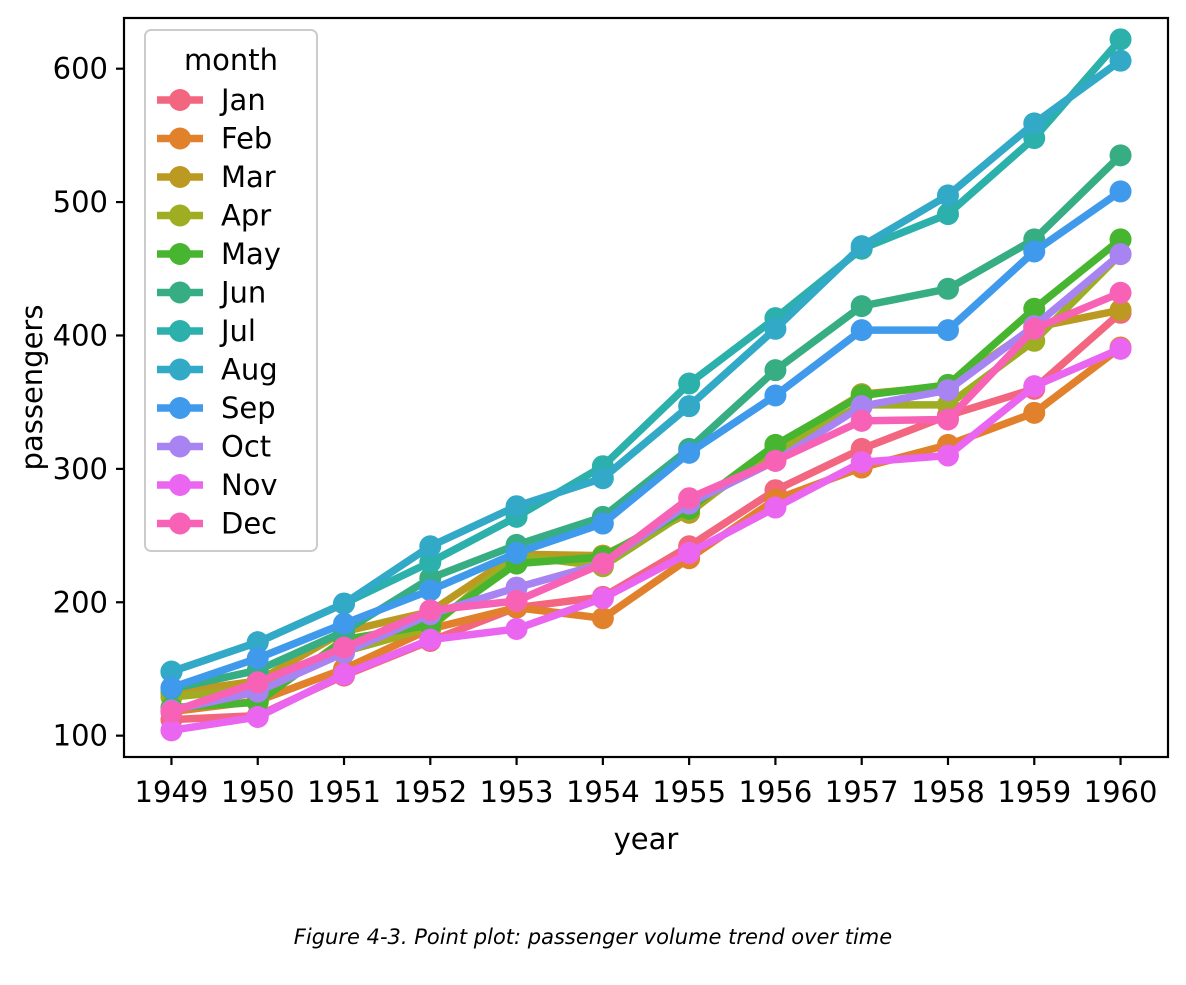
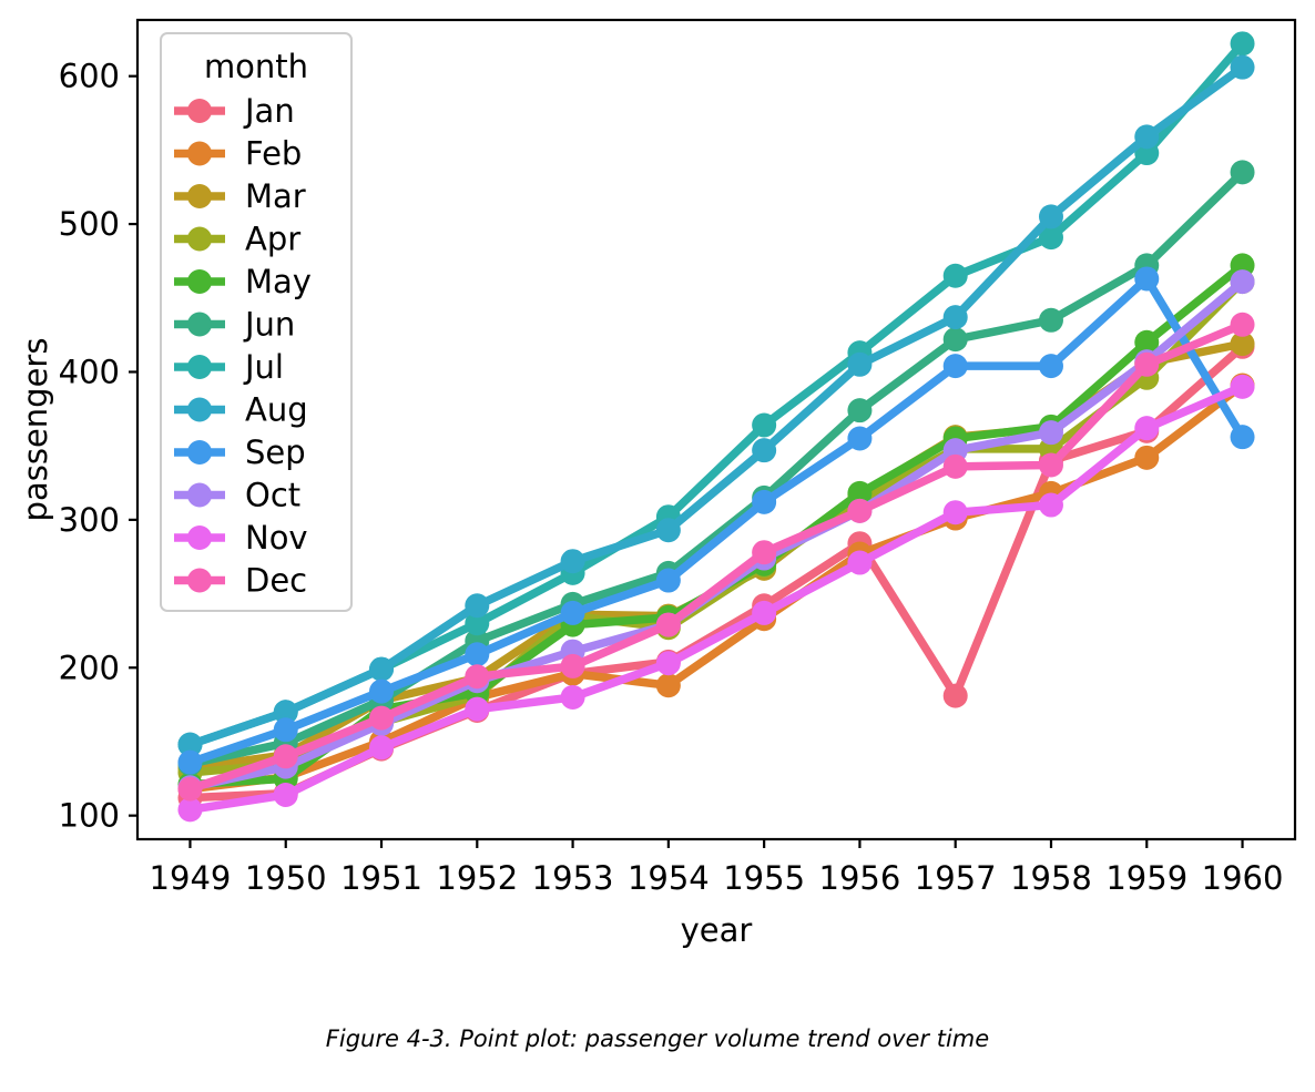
Jan/1957: 315 -> 181
Aug/1957: 467 -> 437
Sep/1960: 508 -> 356
